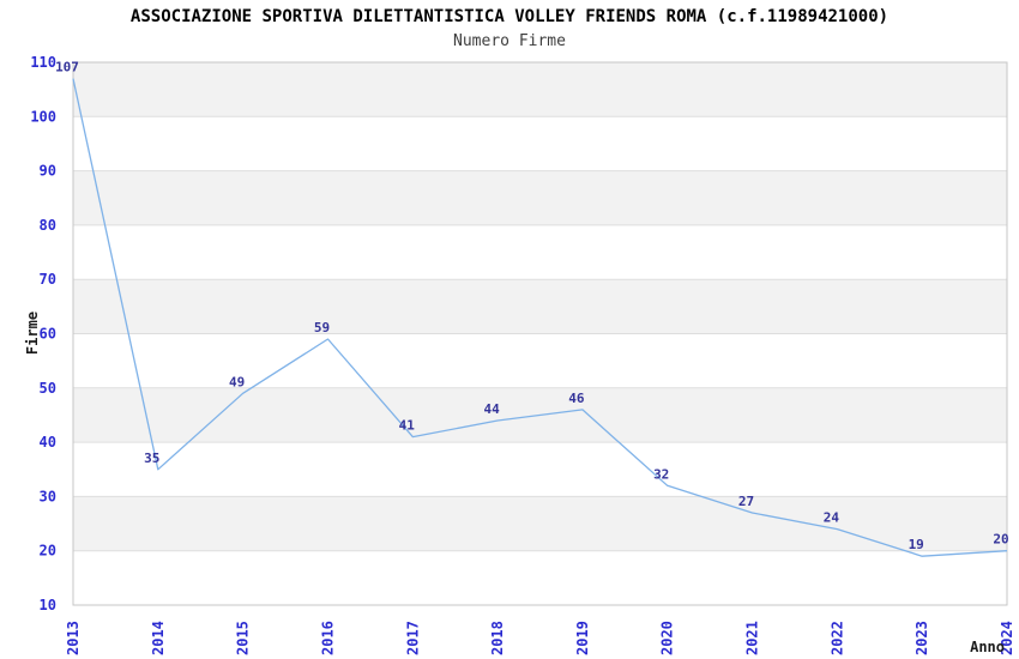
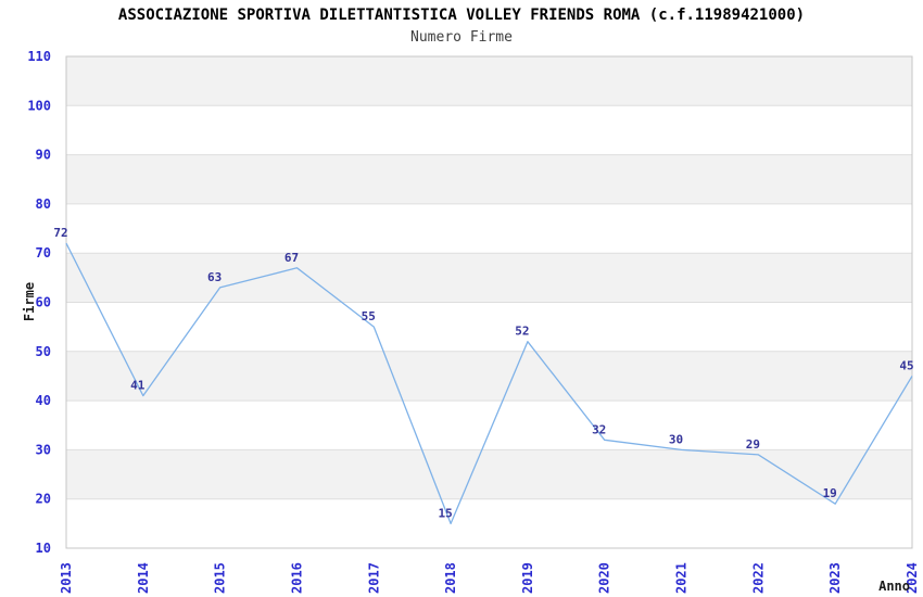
2013: 107 -> 72
2014: 35 -> 41
2015: 49 -> 63
2016: 59 -> 67
2017: 41 -> 55
2018: 44 -> 15
2019: 46 -> 52
2021: 27 -> 30
2022: 24 -> 29
2024: 20 -> 45
